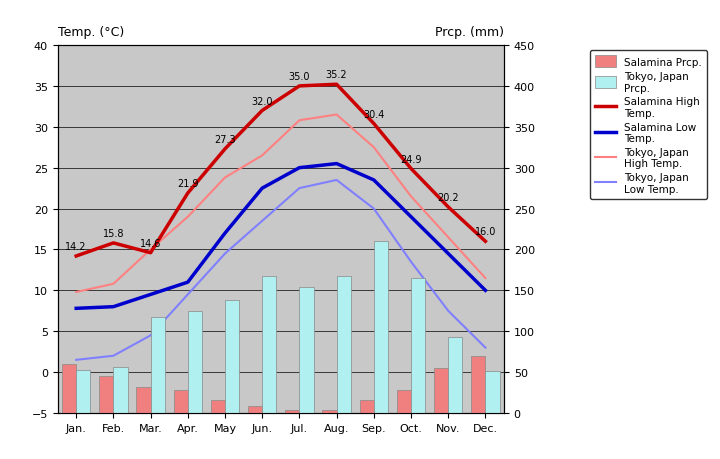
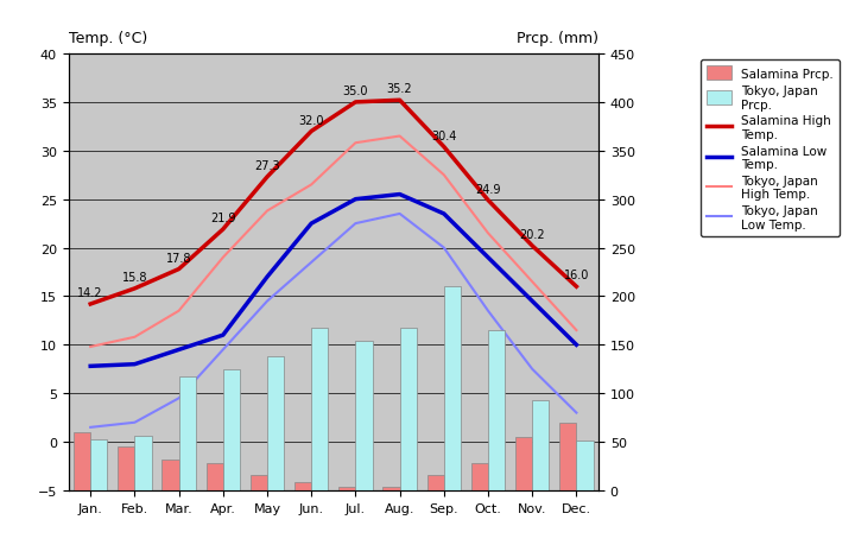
Salamina High Temp./Mar.: 14.6 -> 17.8
Tokyo, Japan High Temp./Mar.: 15.0 -> 13.5
